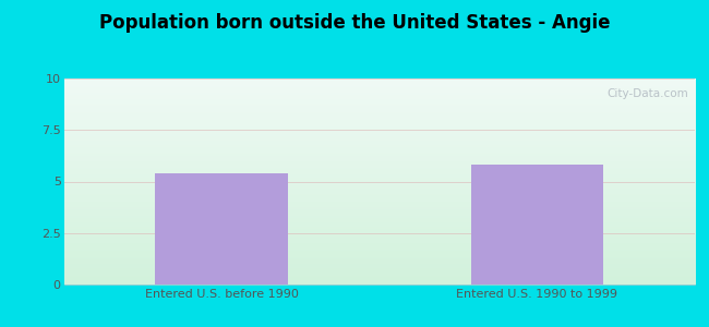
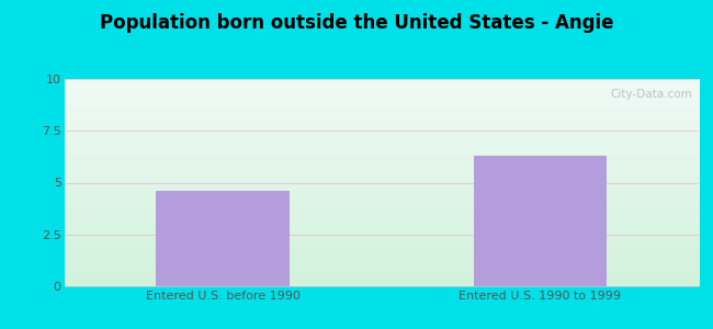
Entered U.S. before 1990: 5.4 -> 4.6
Entered U.S. 1990 to 1999: 5.8 -> 6.3
